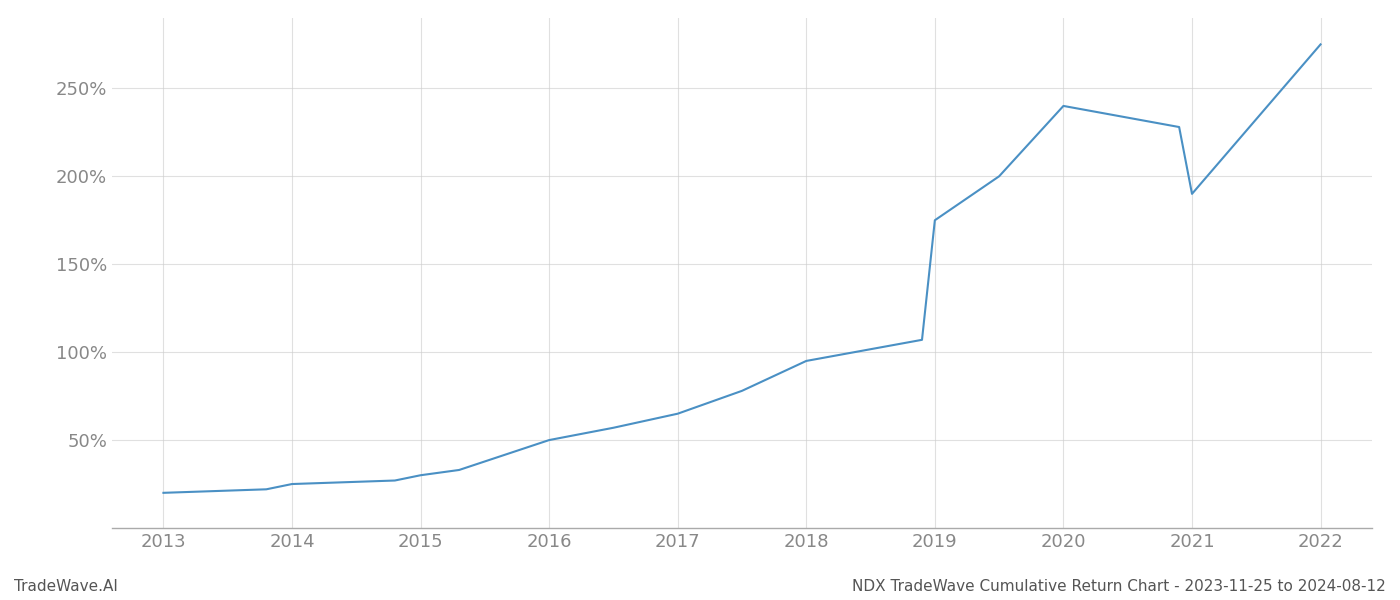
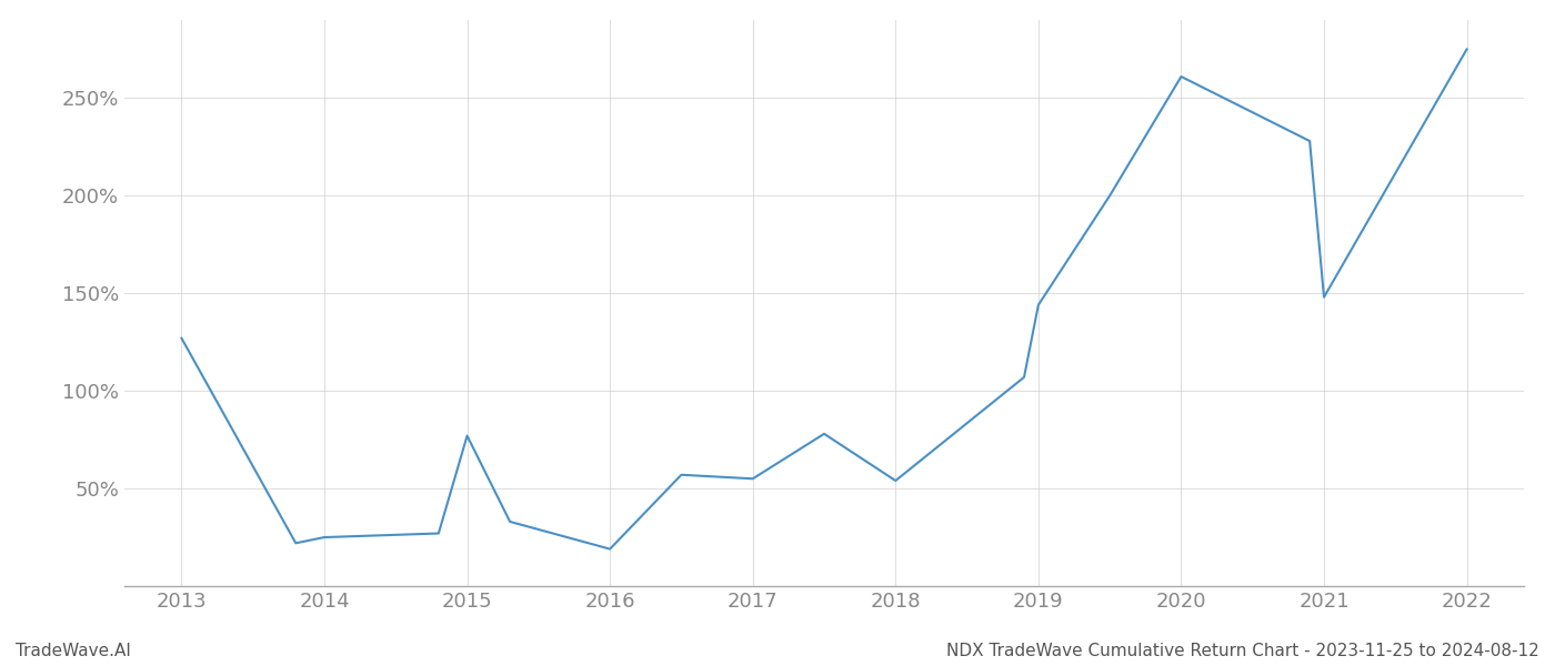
2013: 20% -> 127%
2015: 30% -> 77%
2016: 50% -> 19%
2017: 65% -> 55%
2018: 95% -> 54%
2019: 175% -> 144%
2020: 240% -> 261%
2021: 190% -> 148%
